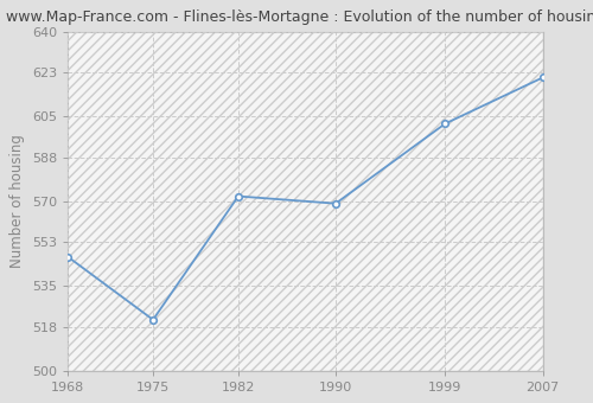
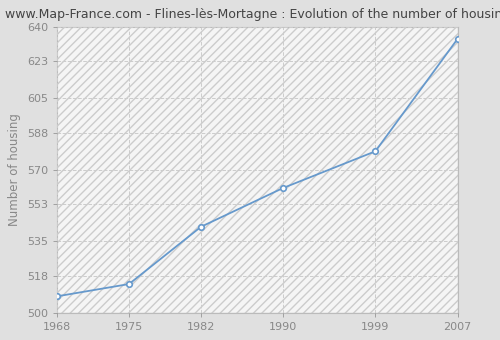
1968: 547 -> 508
1975: 521 -> 514
1982: 572 -> 542
1990: 569 -> 561
1999: 602 -> 579
2007: 621 -> 634
